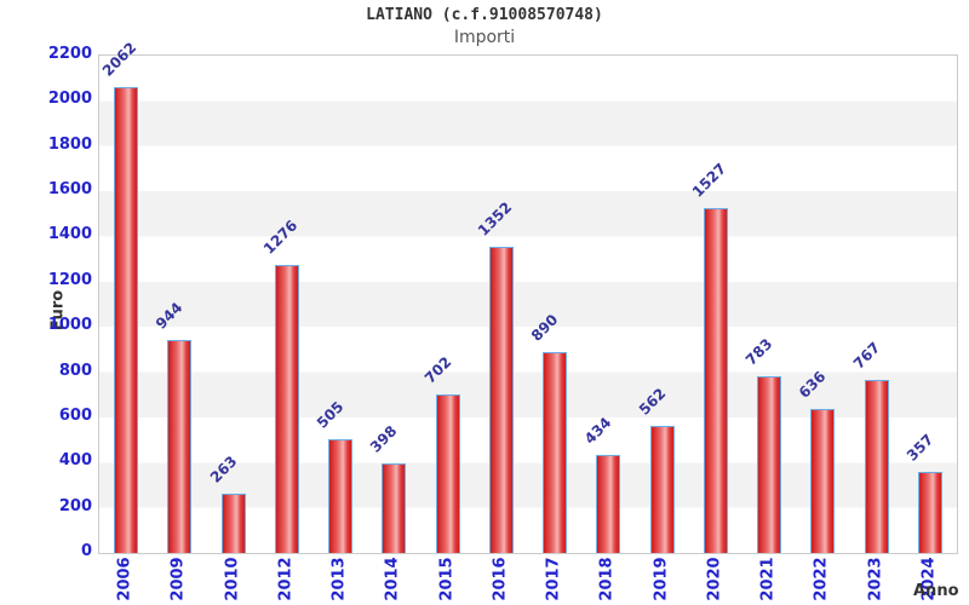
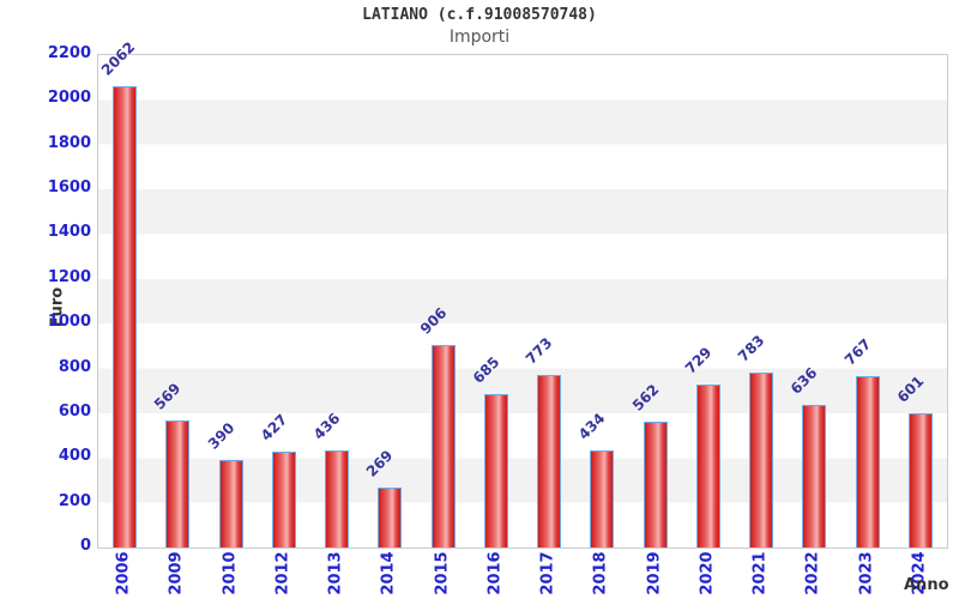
2009: 944 -> 569
2010: 263 -> 390
2012: 1276 -> 427
2013: 505 -> 436
2014: 398 -> 269
2015: 702 -> 906
2016: 1352 -> 685
2017: 890 -> 773
2020: 1527 -> 729
2024: 357 -> 601
